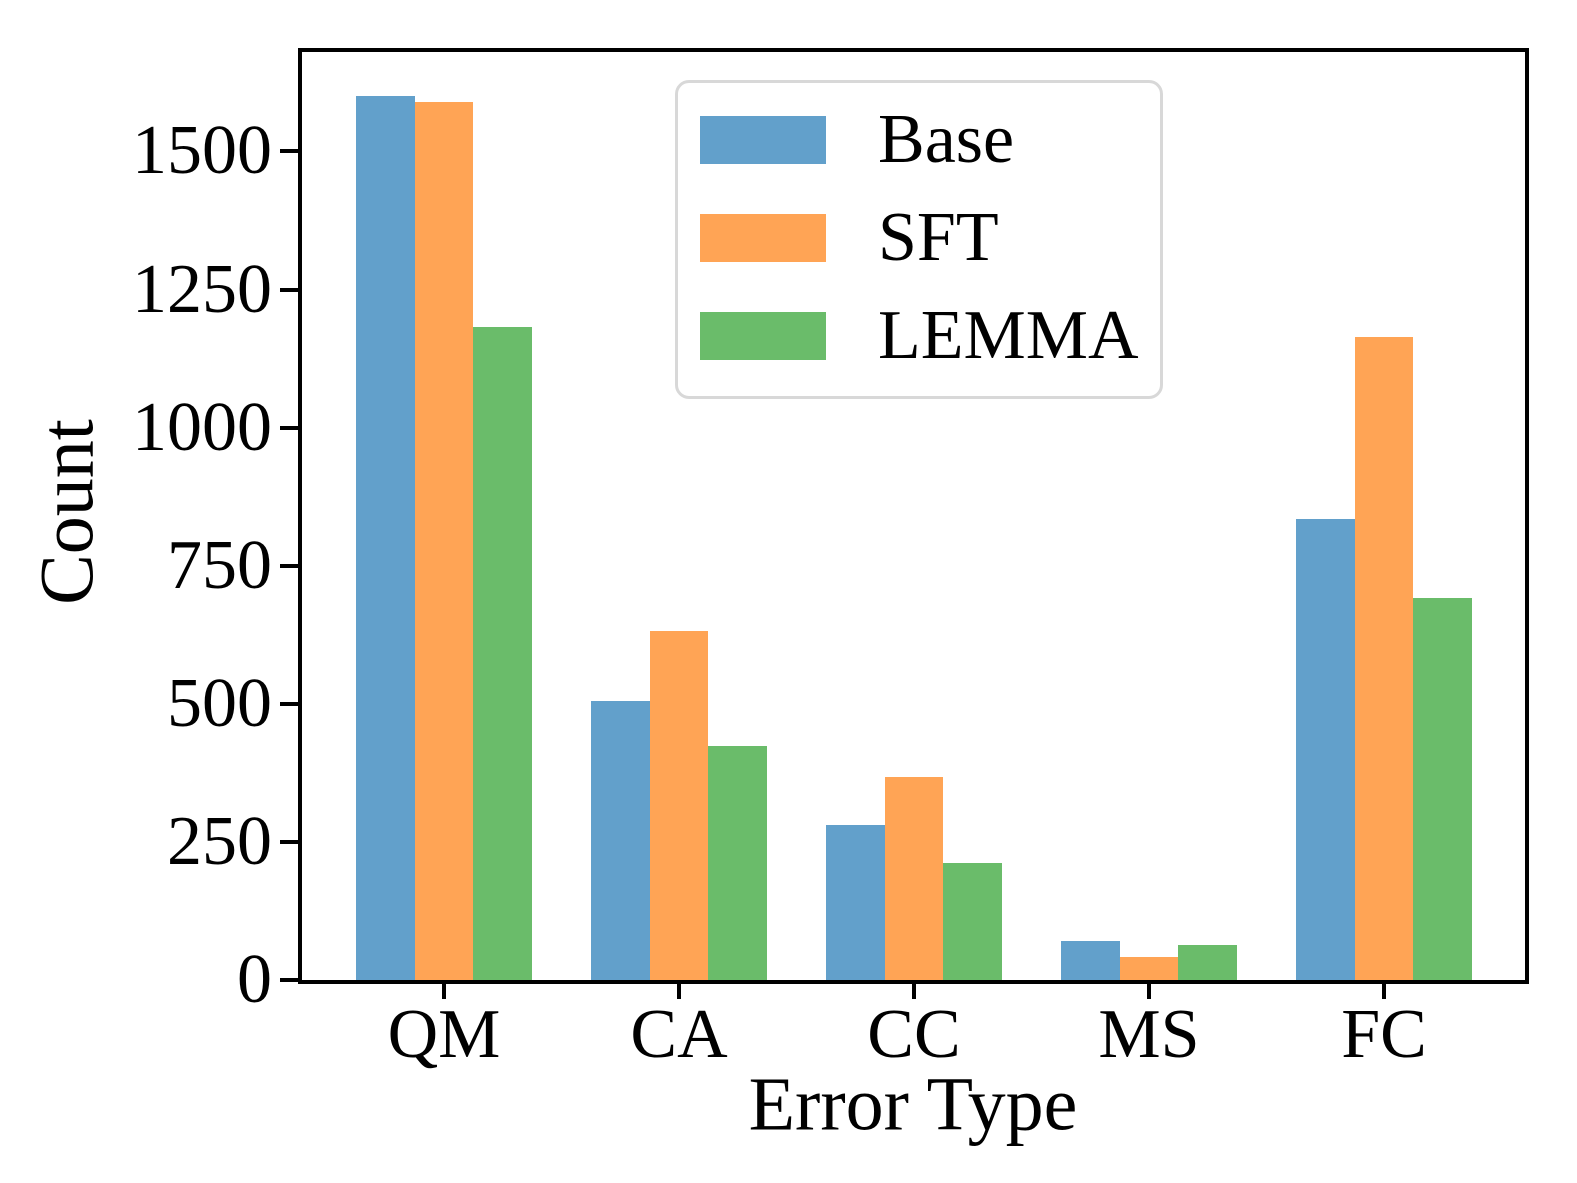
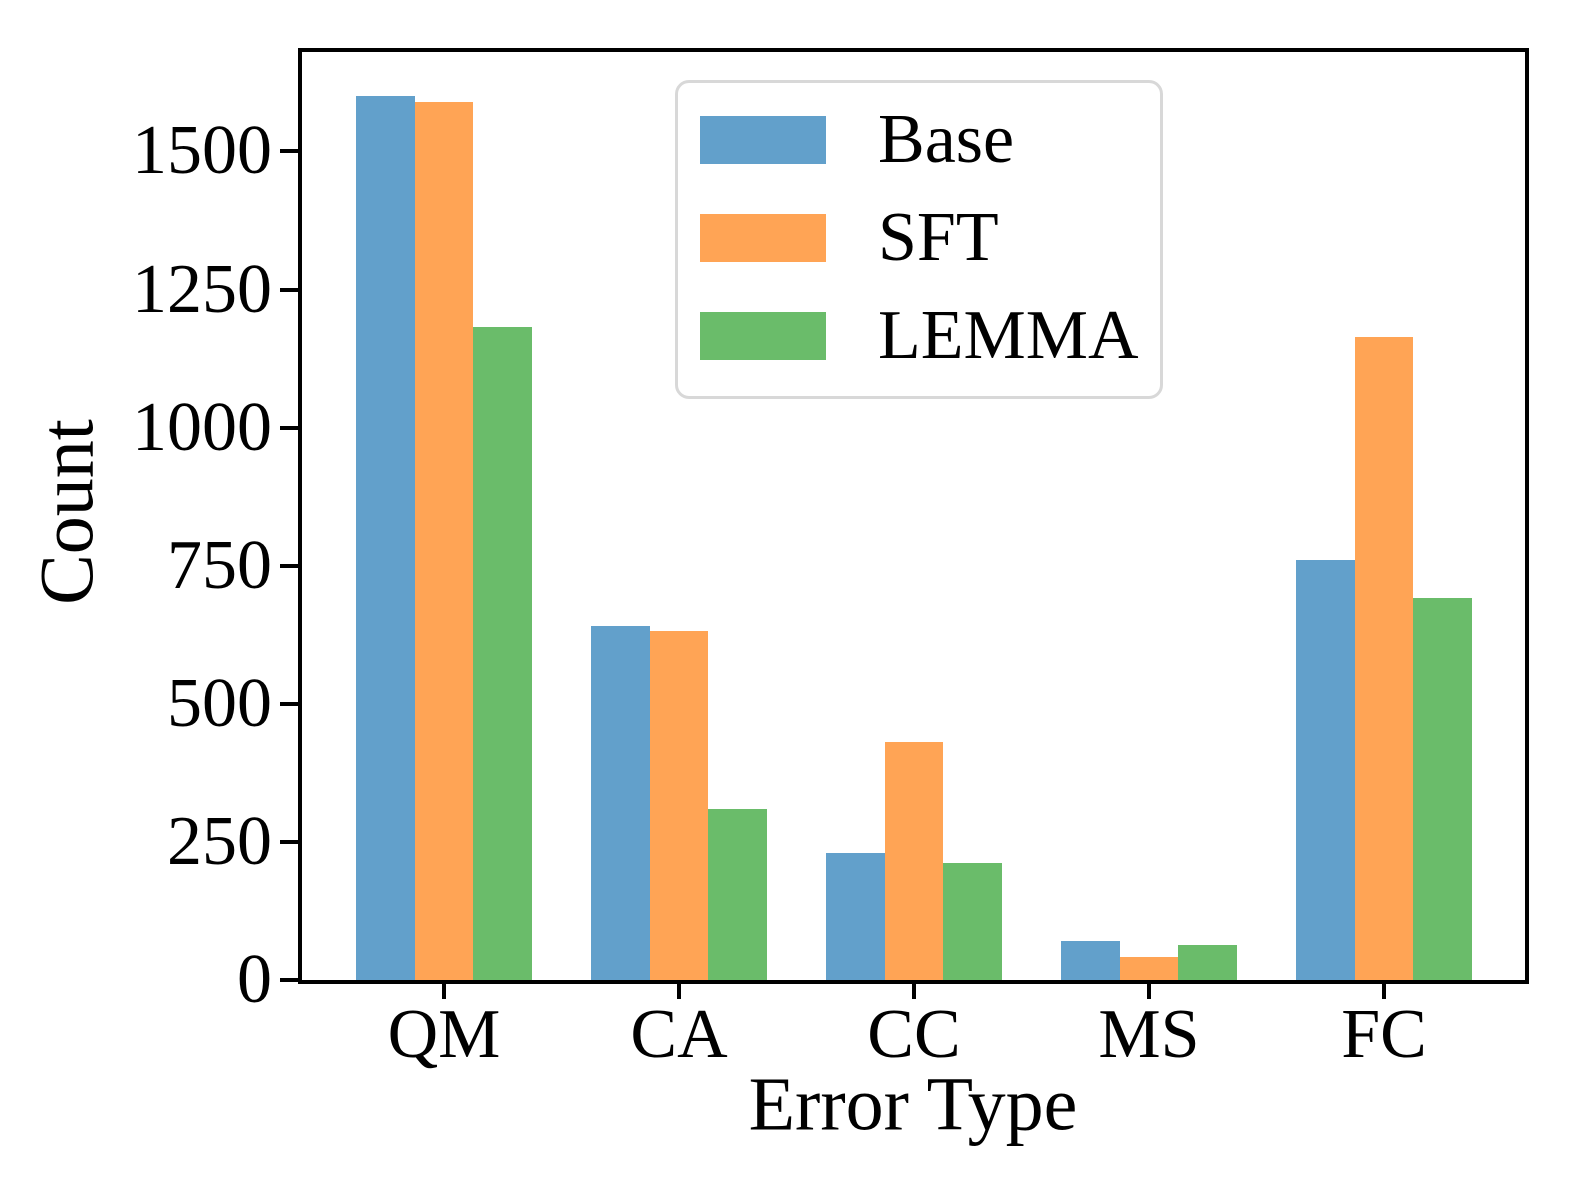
Base/CA: 500 -> 640
LEMMA/CA: 420 -> 310
Base/CC: 280 -> 230
SFT/CC: 370 -> 430
Base/FC: 830 -> 760
